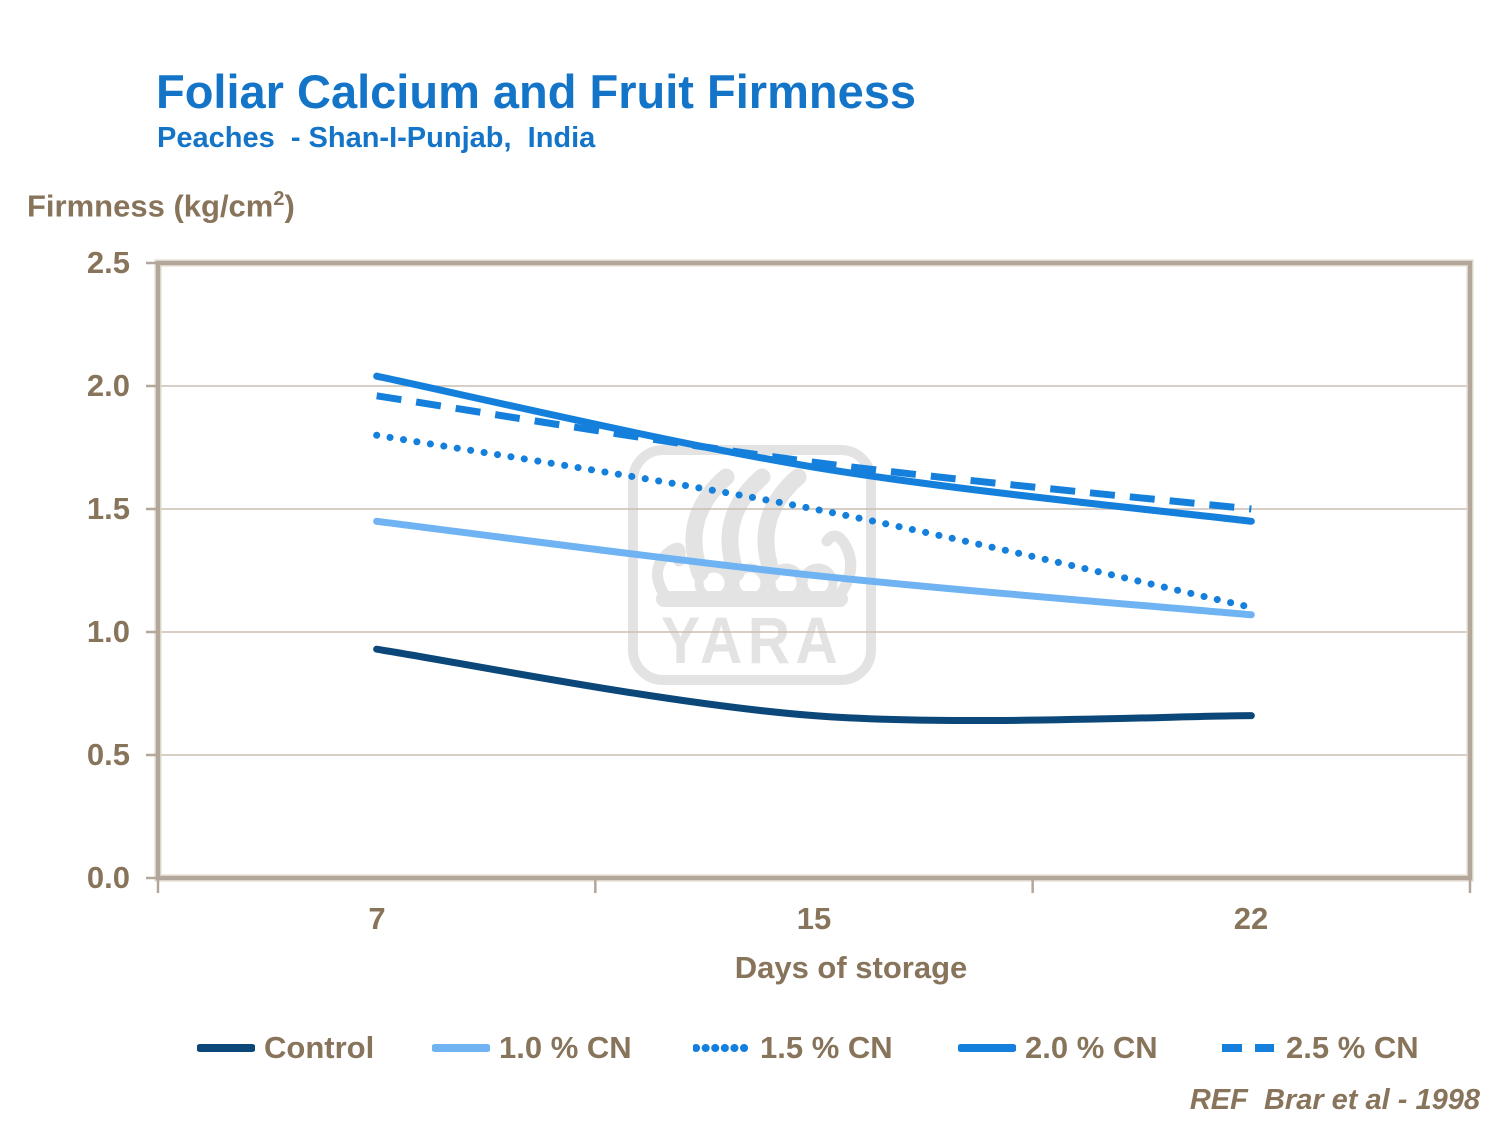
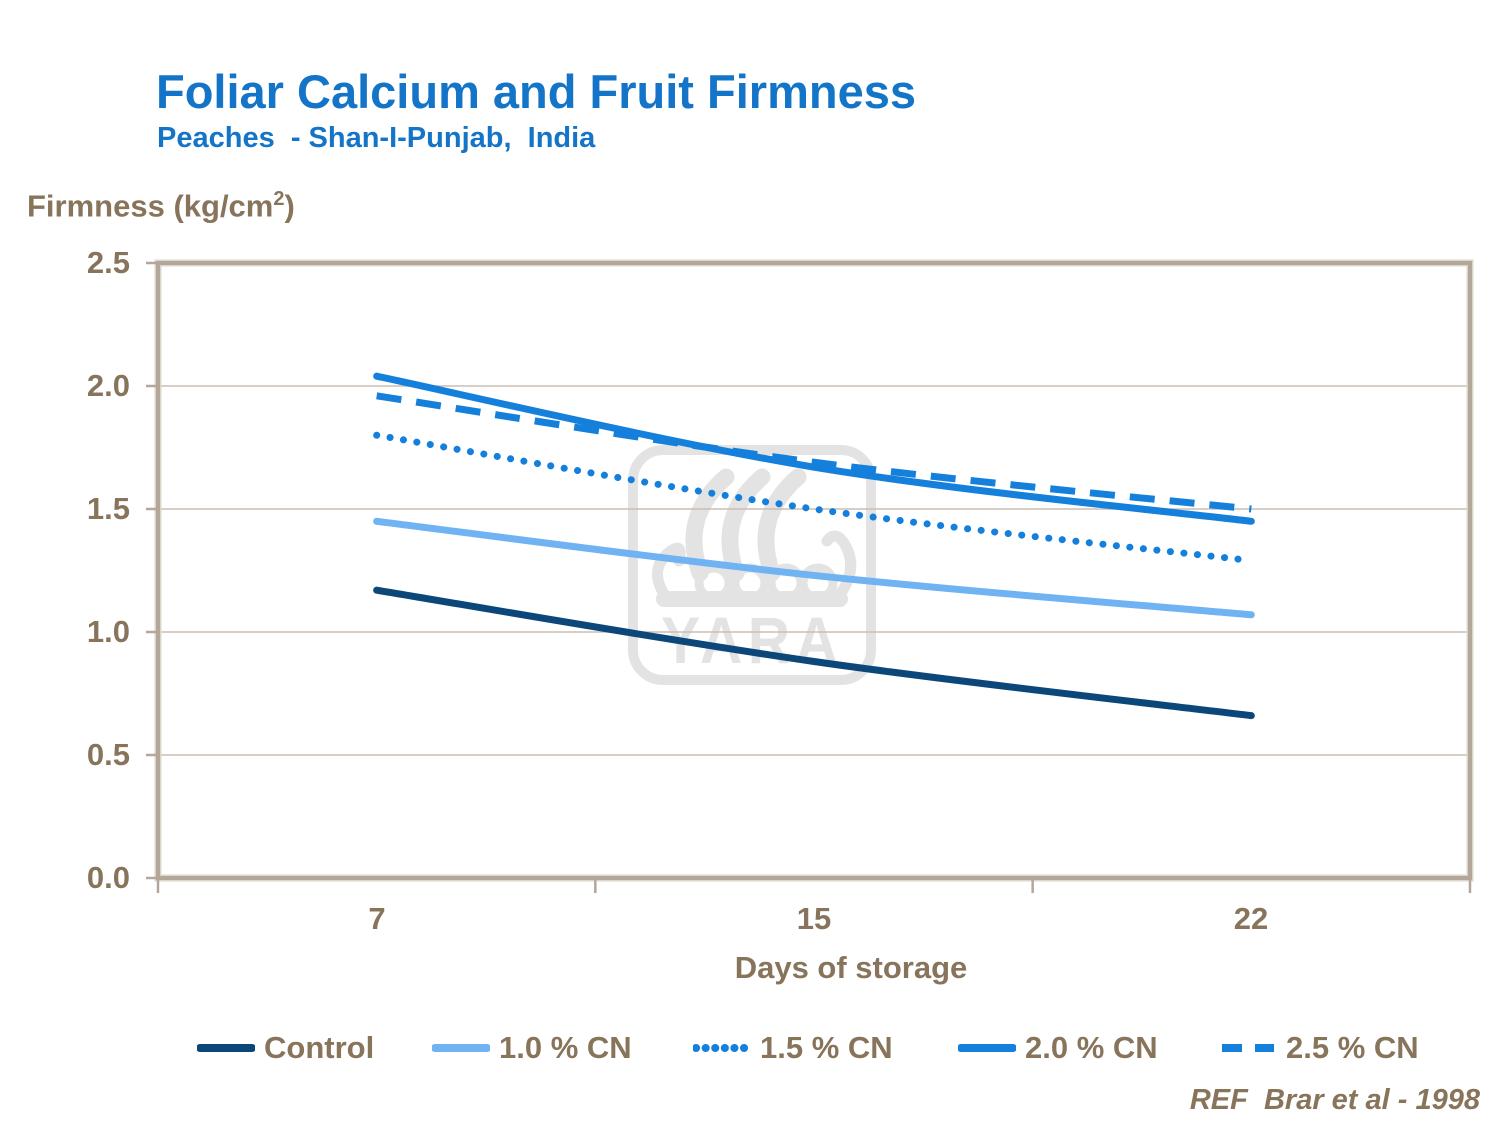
Control/7: 0.93 -> 1.17
Control/15: 0.66 -> 0.88
1.5 % CN/22: 1.10 -> 1.29
